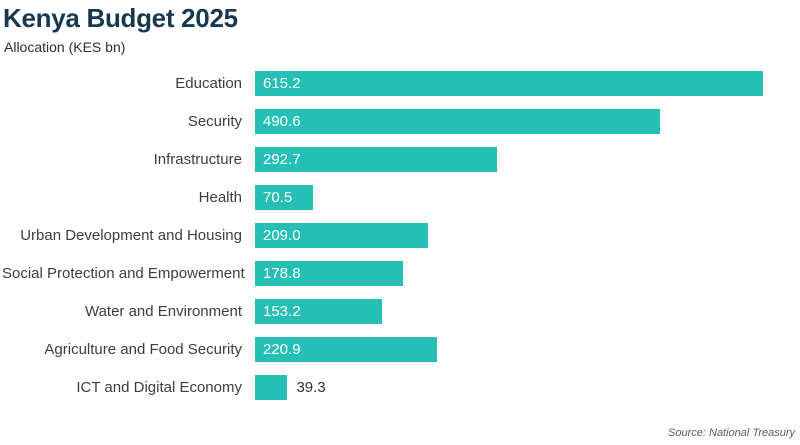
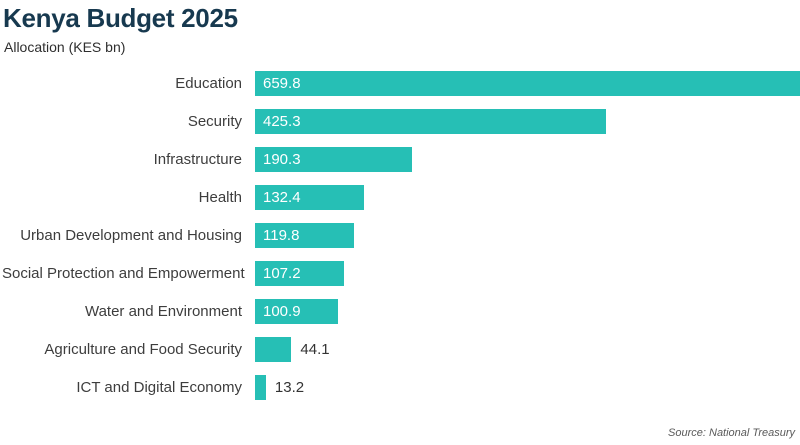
Education: 615.2 -> 659.8
Security: 490.6 -> 425.3
Infrastructure: 292.7 -> 190.3
Health: 70.5 -> 132.4
Urban Development and Housing: 209.0 -> 119.8
Social Protection and Empowerment: 178.8 -> 107.2
Water and Environment: 153.2 -> 100.9
Agriculture and Food Security: 220.9 -> 44.1
ICT and Digital Economy: 39.3 -> 13.2
